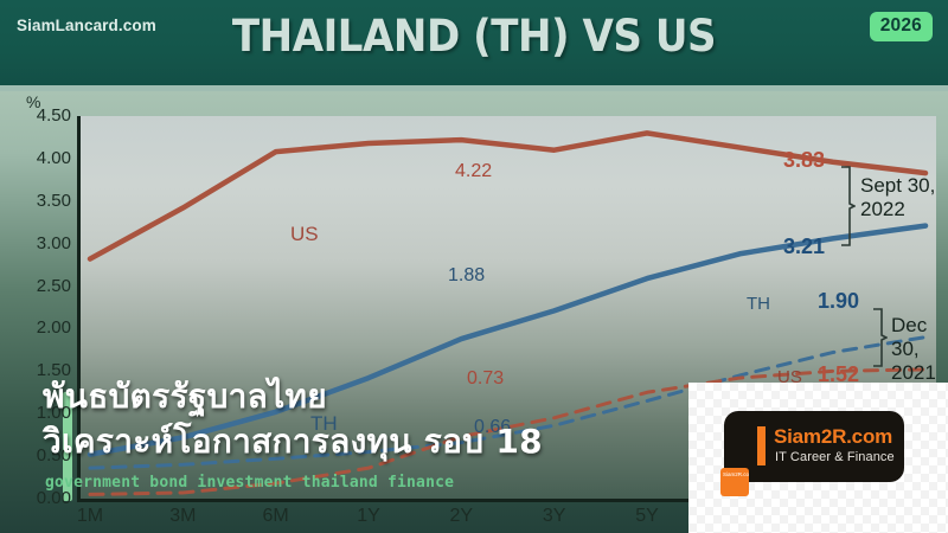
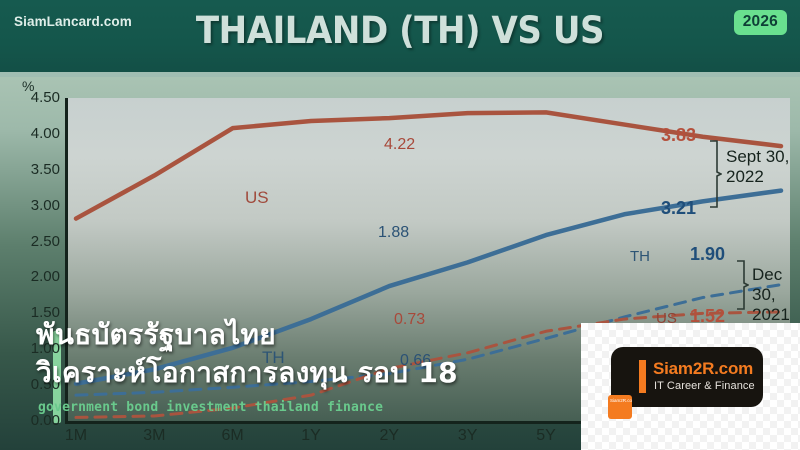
US/3Y: 4.1 -> 4.3
